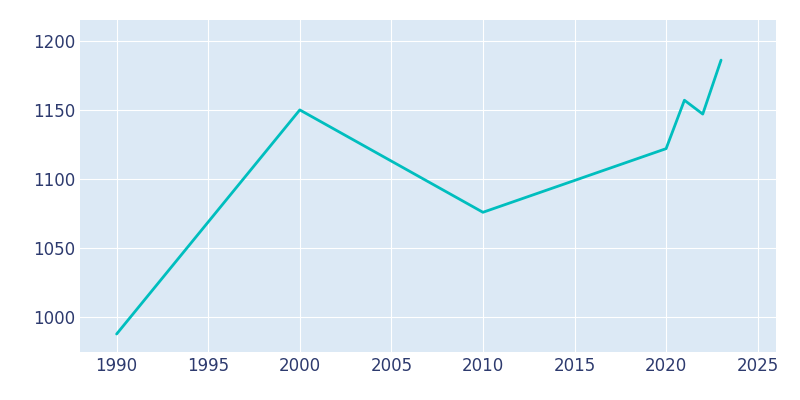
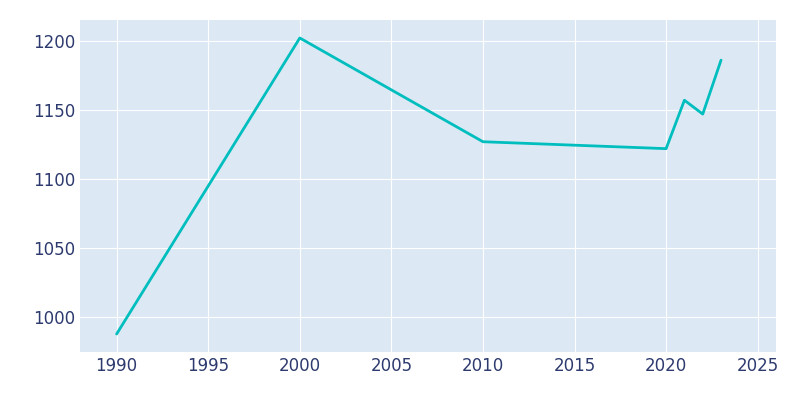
2000: 1150 -> 1202
2010: 1076 -> 1127
